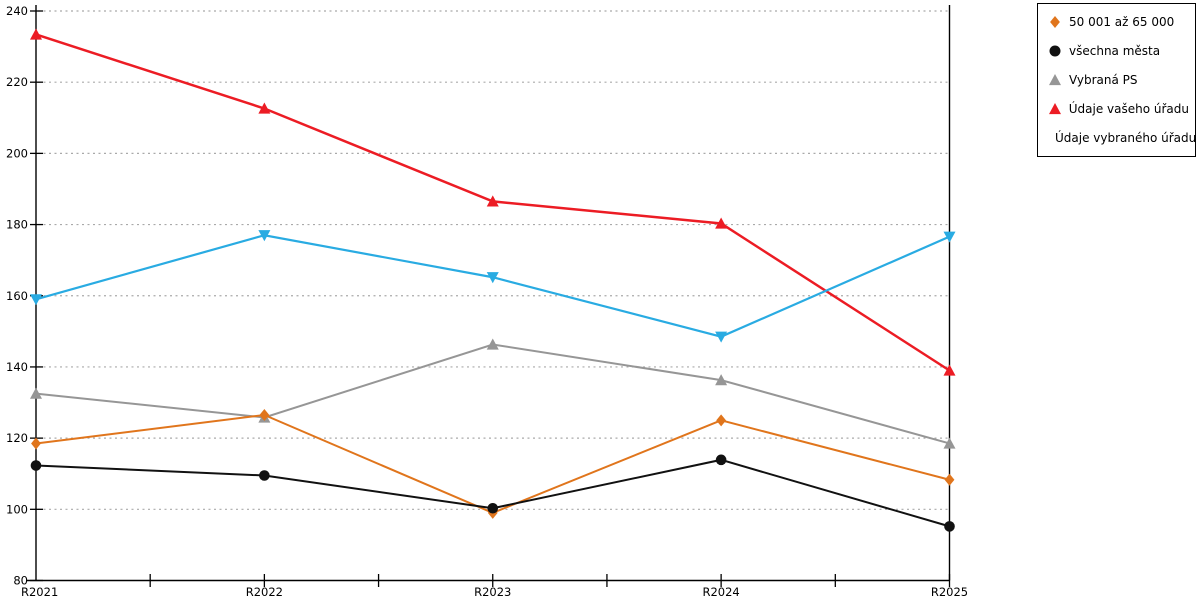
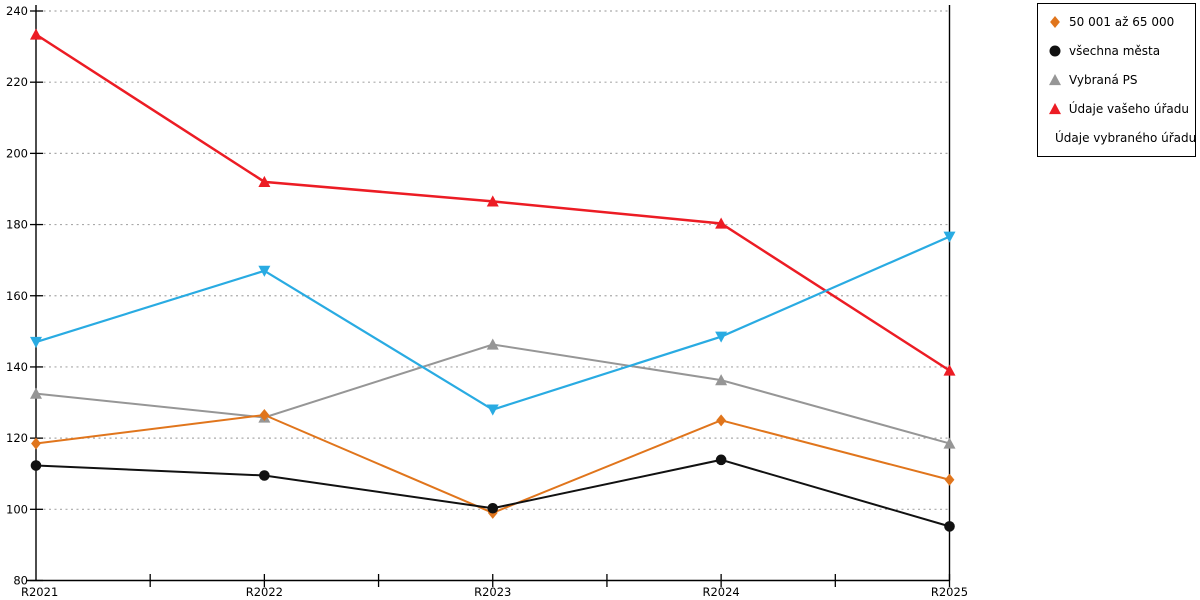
Údaje vybraného úřadu/R2021: 159 -> 147
Údaje vašeho úřadu/R2022: 213 -> 192
Údaje vybraného úřadu/R2022: 177 -> 167
Údaje vybraného úřadu/R2023: 165 -> 128
